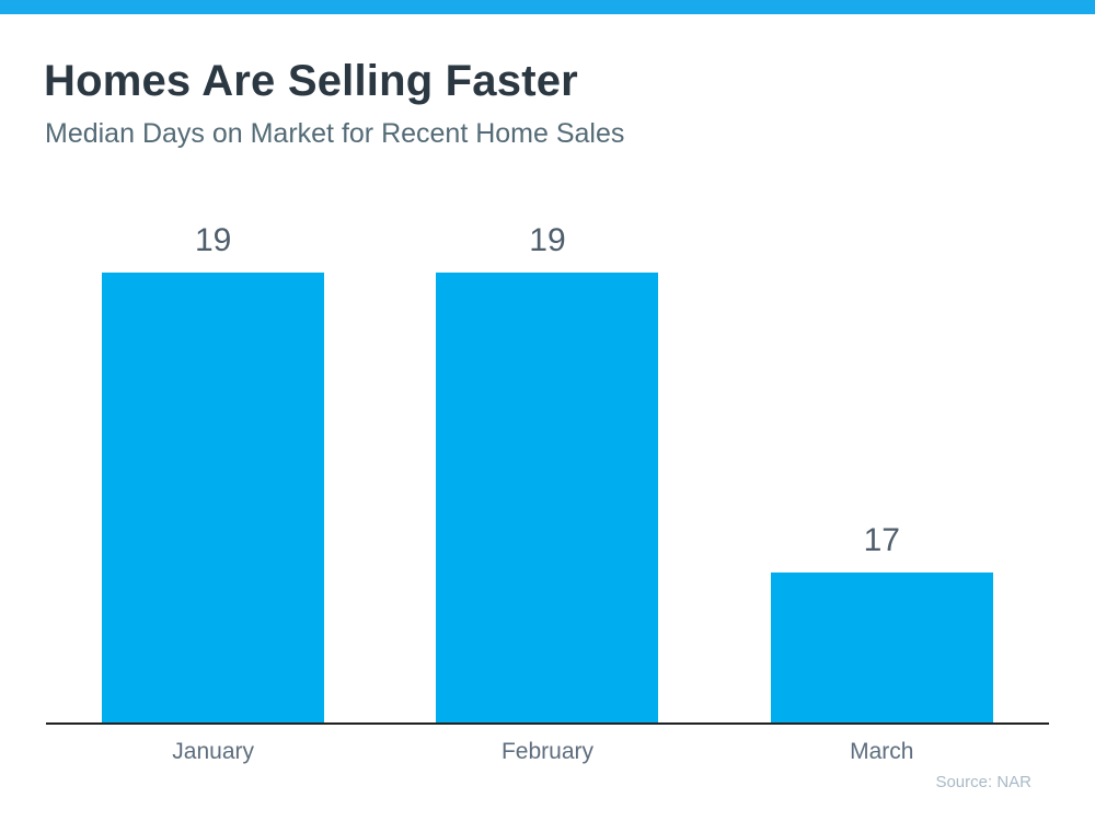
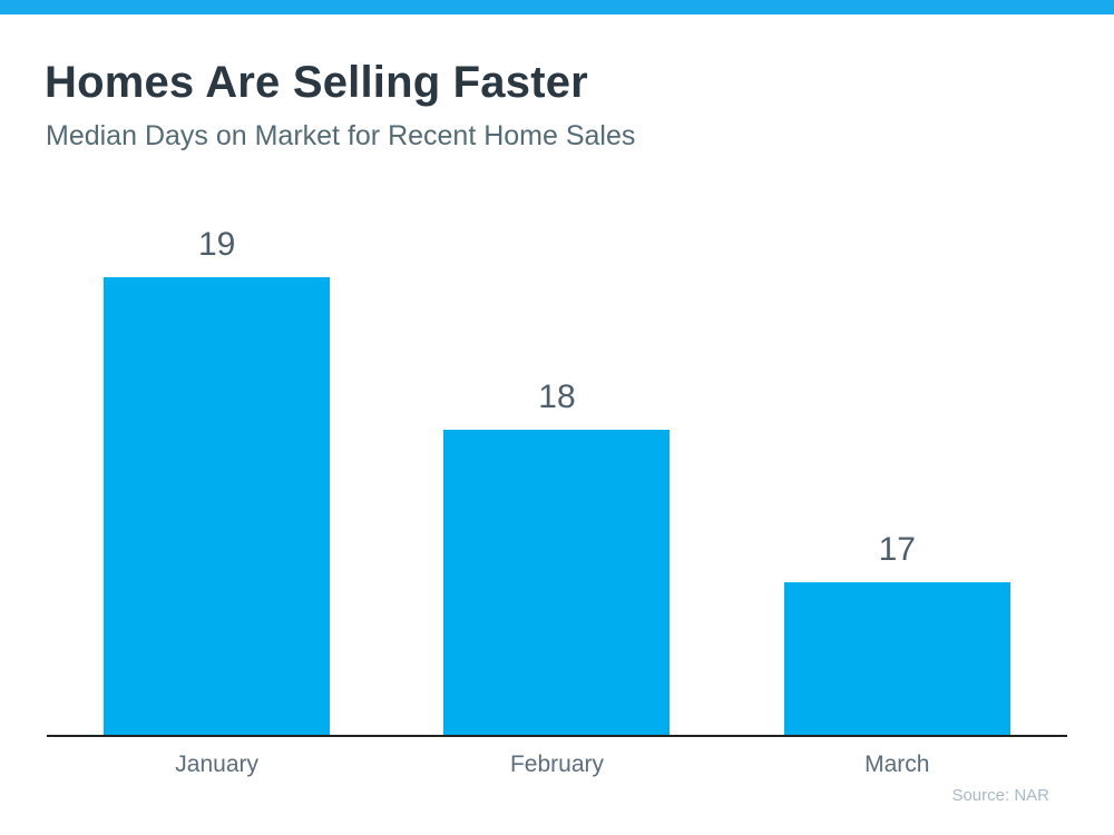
February: 19 -> 18
